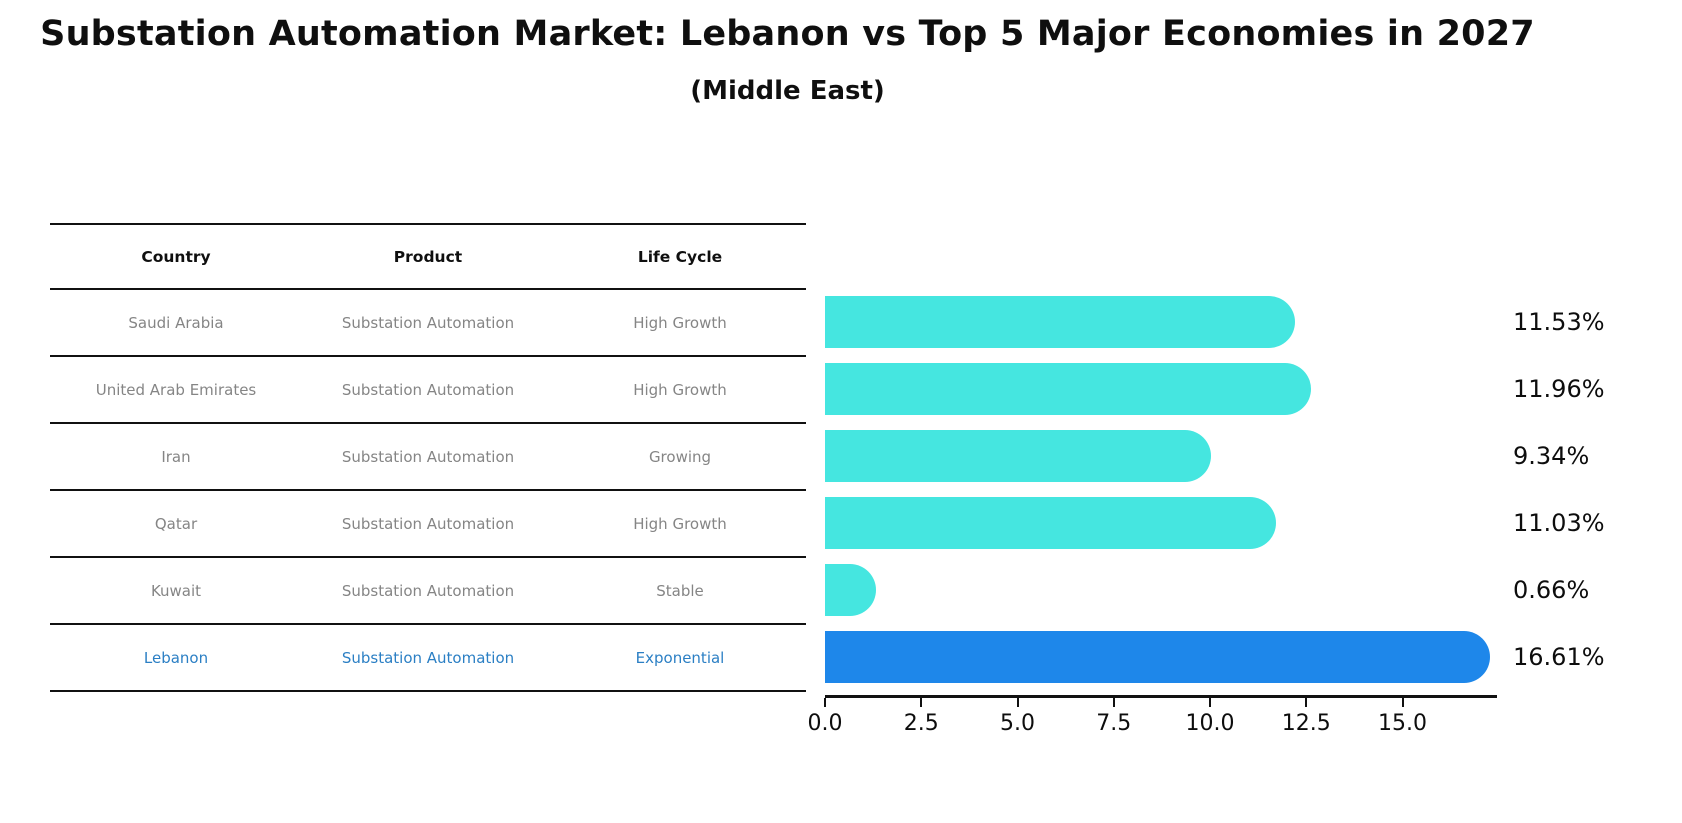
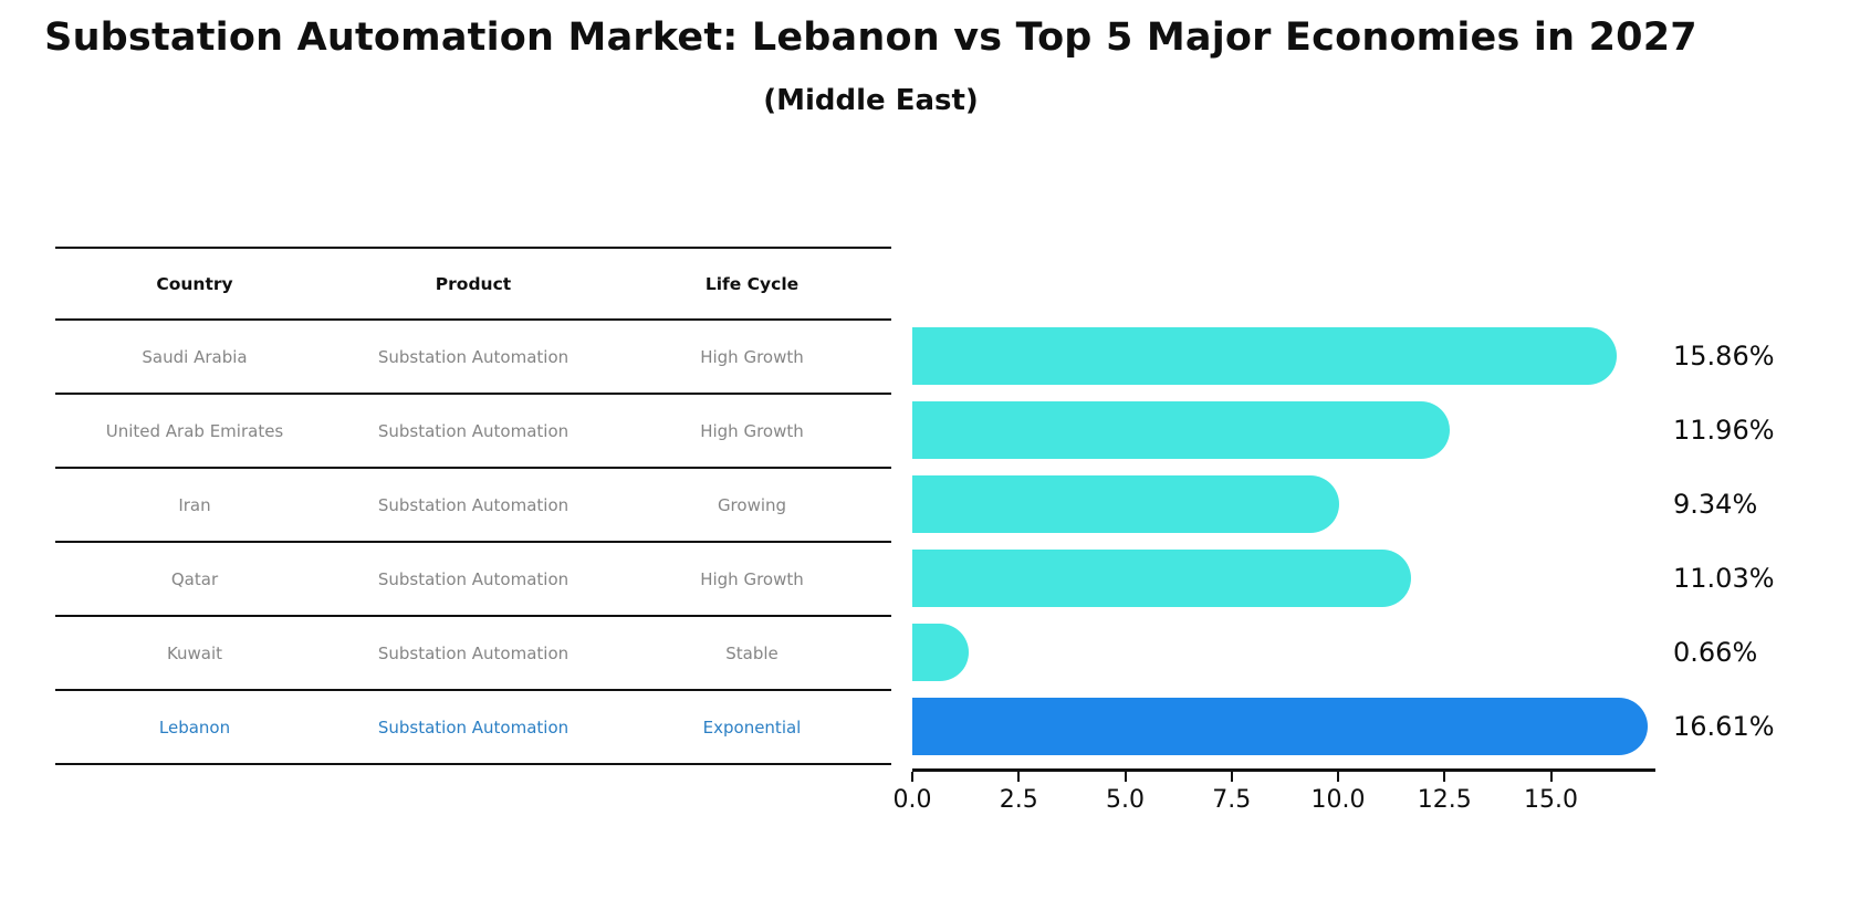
Saudi Arabia: 11.53% -> 15.86%
